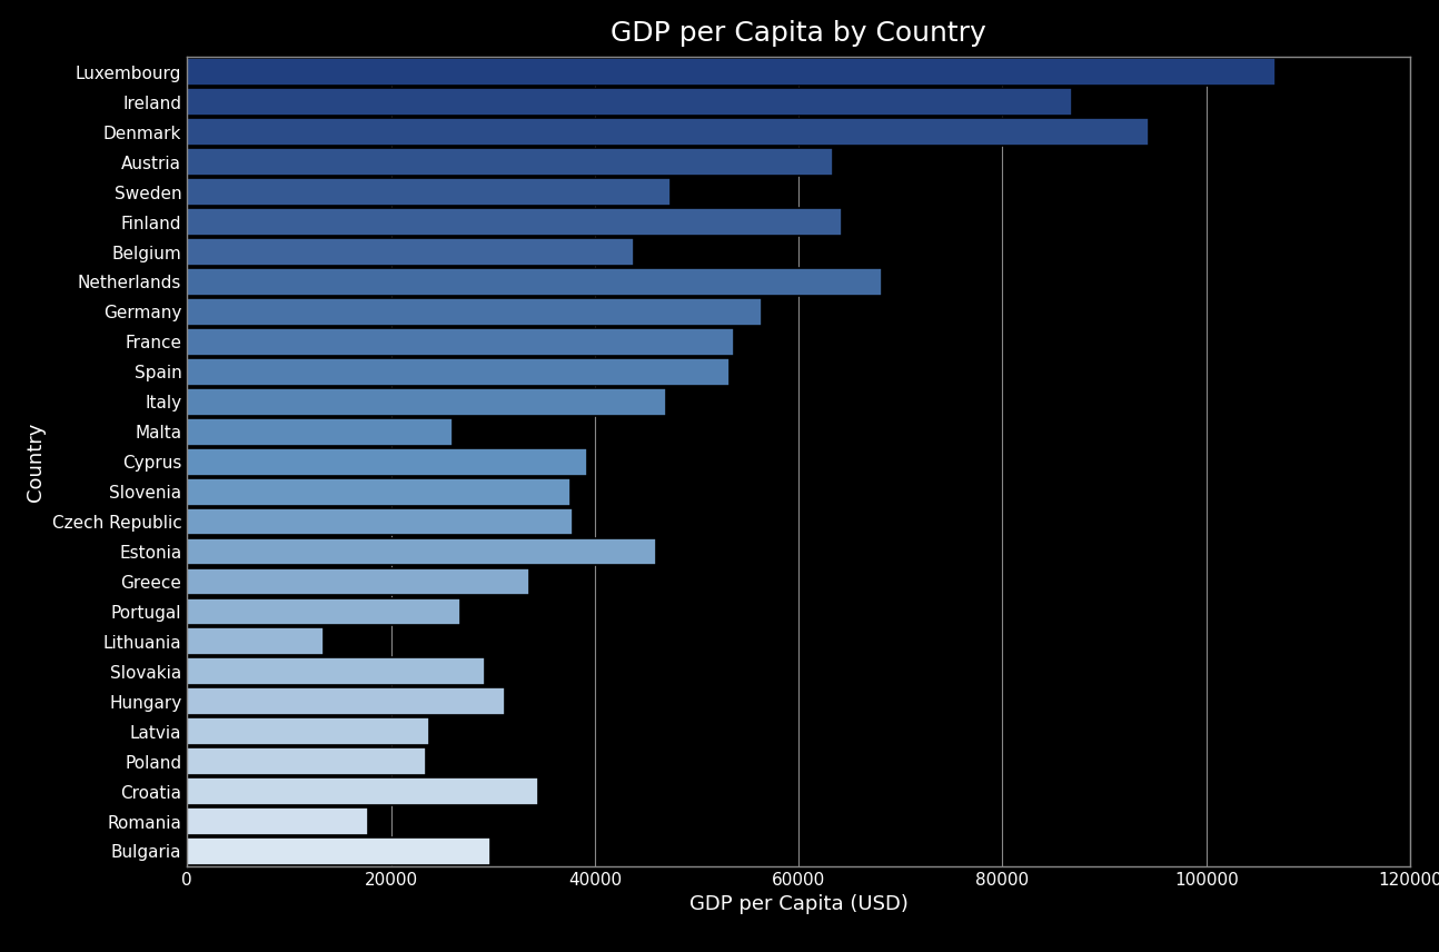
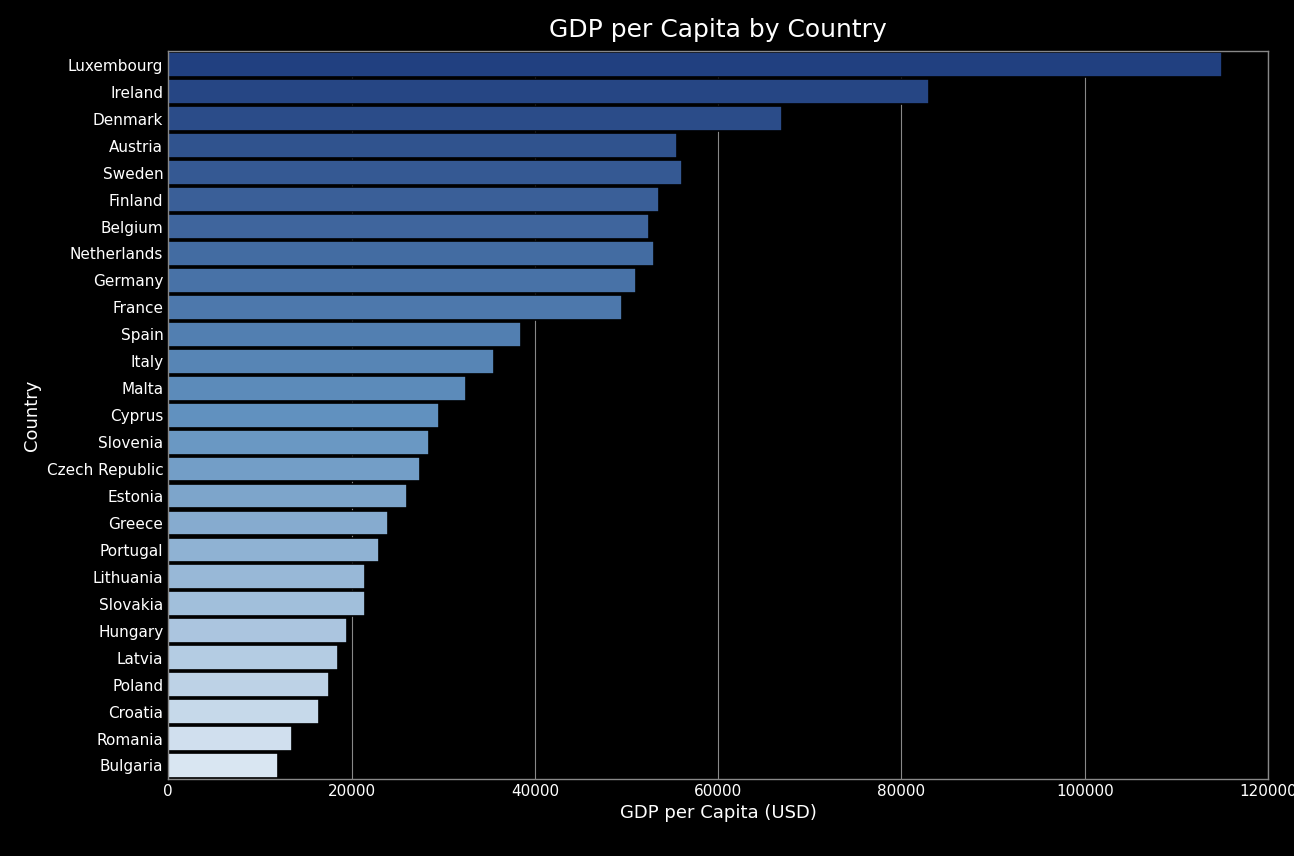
Luxembourg: 106800 -> 115000
Ireland: 86800 -> 83000
Denmark: 94400 -> 67000
Austria: 63400 -> 55500
Sweden: 47400 -> 56000
Finland: 64200 -> 53500
Belgium: 43800 -> 52500
Netherlands: 68200 -> 53000
Germany: 56400 -> 51000
France: 53600 -> 49500
Spain: 53200 -> 38500
Italy: 47000 -> 35500
Malta: 26000 -> 32500
Cyprus: 39200 -> 29500
Slovenia: 37600 -> 28500
Czech Republic: 37800 -> 27500
Estonia: 46000 -> 26000
Greece: 33600 -> 24000
Portugal: 26800 -> 23000
Lithuania: 13400 -> 21500
Slovakia: 29200 -> 21500
Hungary: 31200 -> 19500
Latvia: 23800 -> 18500
Poland: 23400 -> 17500
Croatia: 34400 -> 16500
Romania: 17800 -> 13500
Bulgaria: 29800 -> 12000
